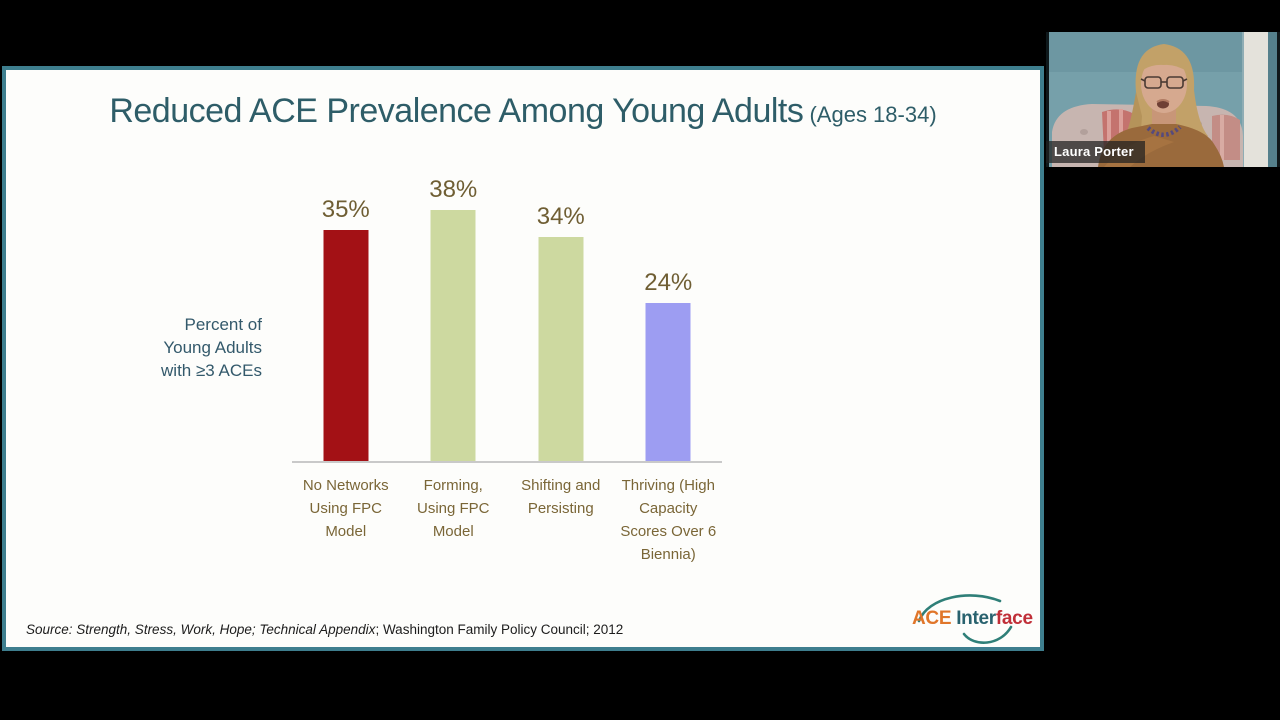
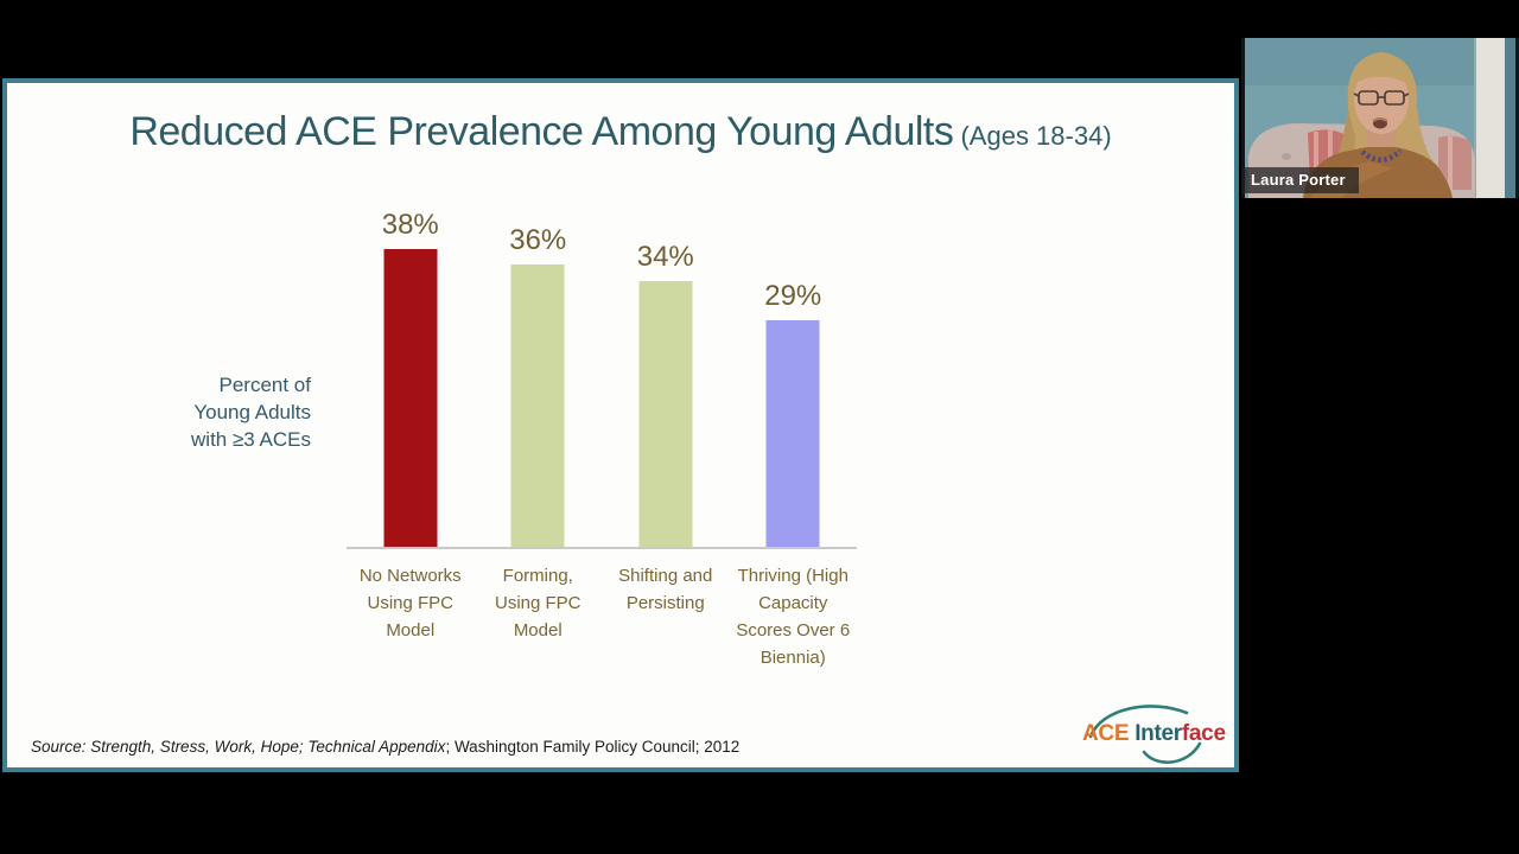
No Networks Using FPC Model: 35% -> 38%
Forming, Using FPC Model: 38% -> 36%
Thriving (High Capacity Scores Over 6 Biennia): 24% -> 29%
